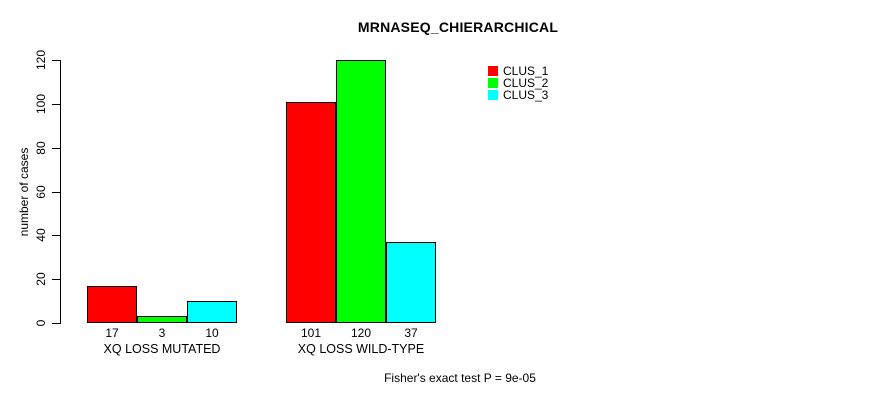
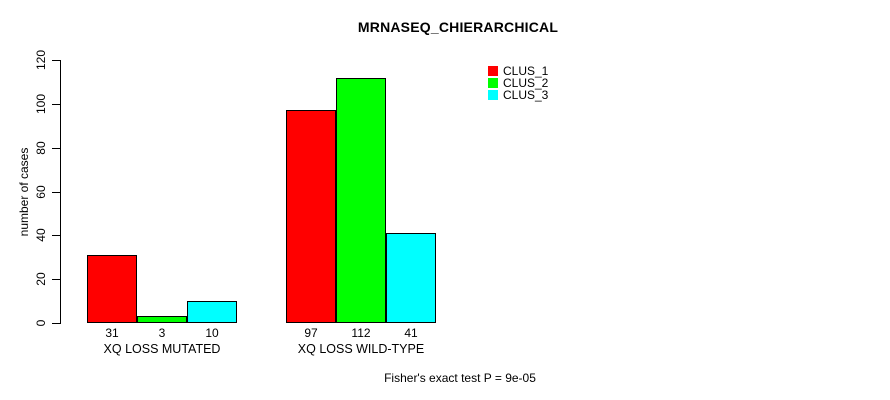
CLUS_1/XQ LOSS MUTATED: 17 -> 31
CLUS_1/XQ LOSS WILD-TYPE: 101 -> 97
CLUS_2/XQ LOSS WILD-TYPE: 120 -> 112
CLUS_3/XQ LOSS WILD-TYPE: 37 -> 41
